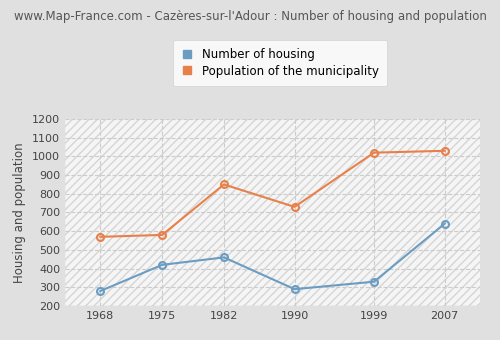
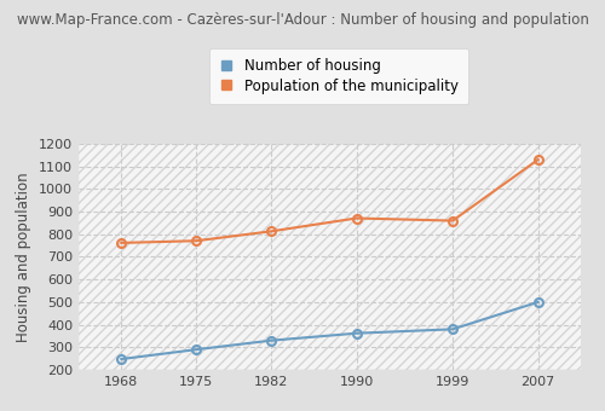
Number of housing/1968: 280 -> 250
Population of the municipality/1968: 570 -> 760
Number of housing/1975: 420 -> 290
Population of the municipality/1975: 580 -> 770
Number of housing/1982: 460 -> 330
Population of the municipality/1982: 850 -> 810
Number of housing/1990: 290 -> 360
Population of the municipality/1990: 730 -> 870
Number of housing/1999: 330 -> 380
Population of the municipality/1999: 1020 -> 860
Number of housing/2007: 640 -> 500
Population of the municipality/2007: 1030 -> 1130
